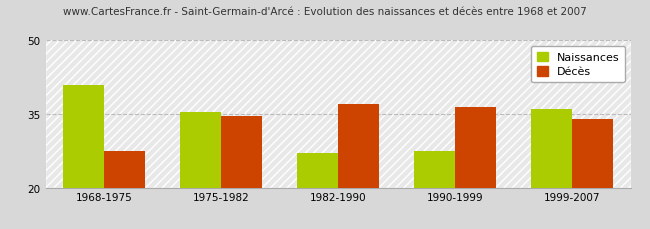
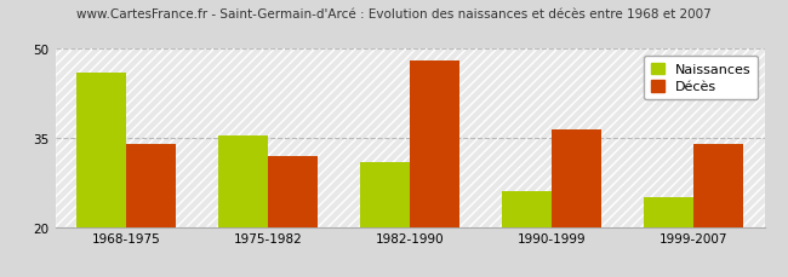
Naissances/1968-1975: 41.0 -> 46.0
Décès/1968-1975: 27.5 -> 34.0
Décès/1975-1982: 34.5 -> 32.0
Naissances/1982-1990: 27.0 -> 31.0
Décès/1982-1990: 37.0 -> 48.0
Naissances/1990-1999: 27.5 -> 26.0
Naissances/1999-2007: 36.0 -> 25.0
